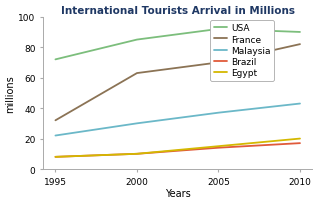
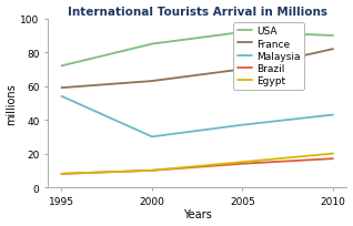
France/1995: 32 -> 59
Malaysia/1995: 22 -> 54
